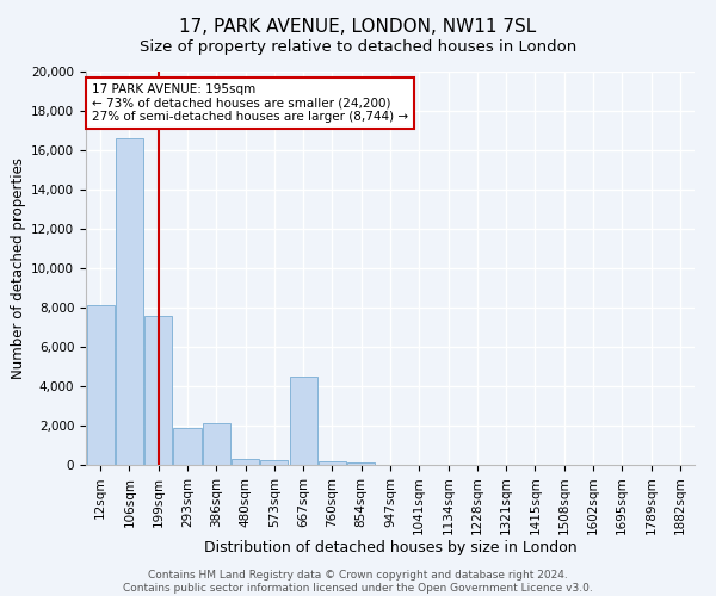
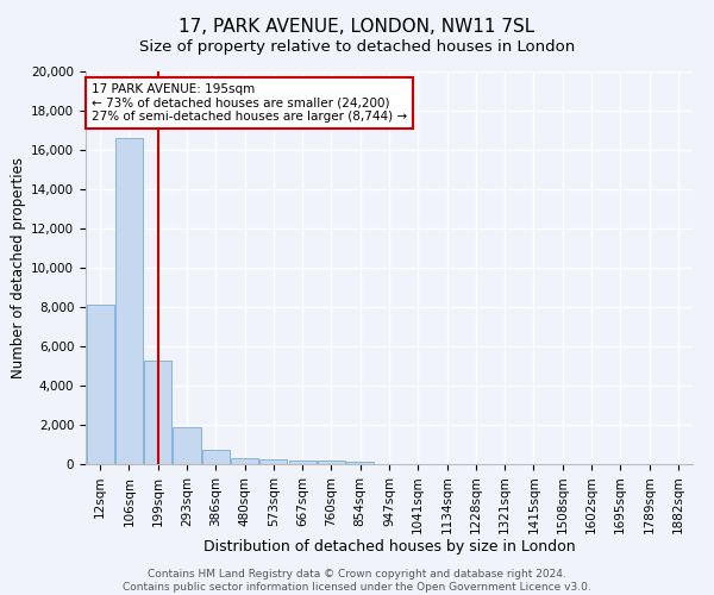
199sqm: 7,600 -> 5,300
386sqm: 2,100 -> 700
667sqm: 4,500 -> 200
